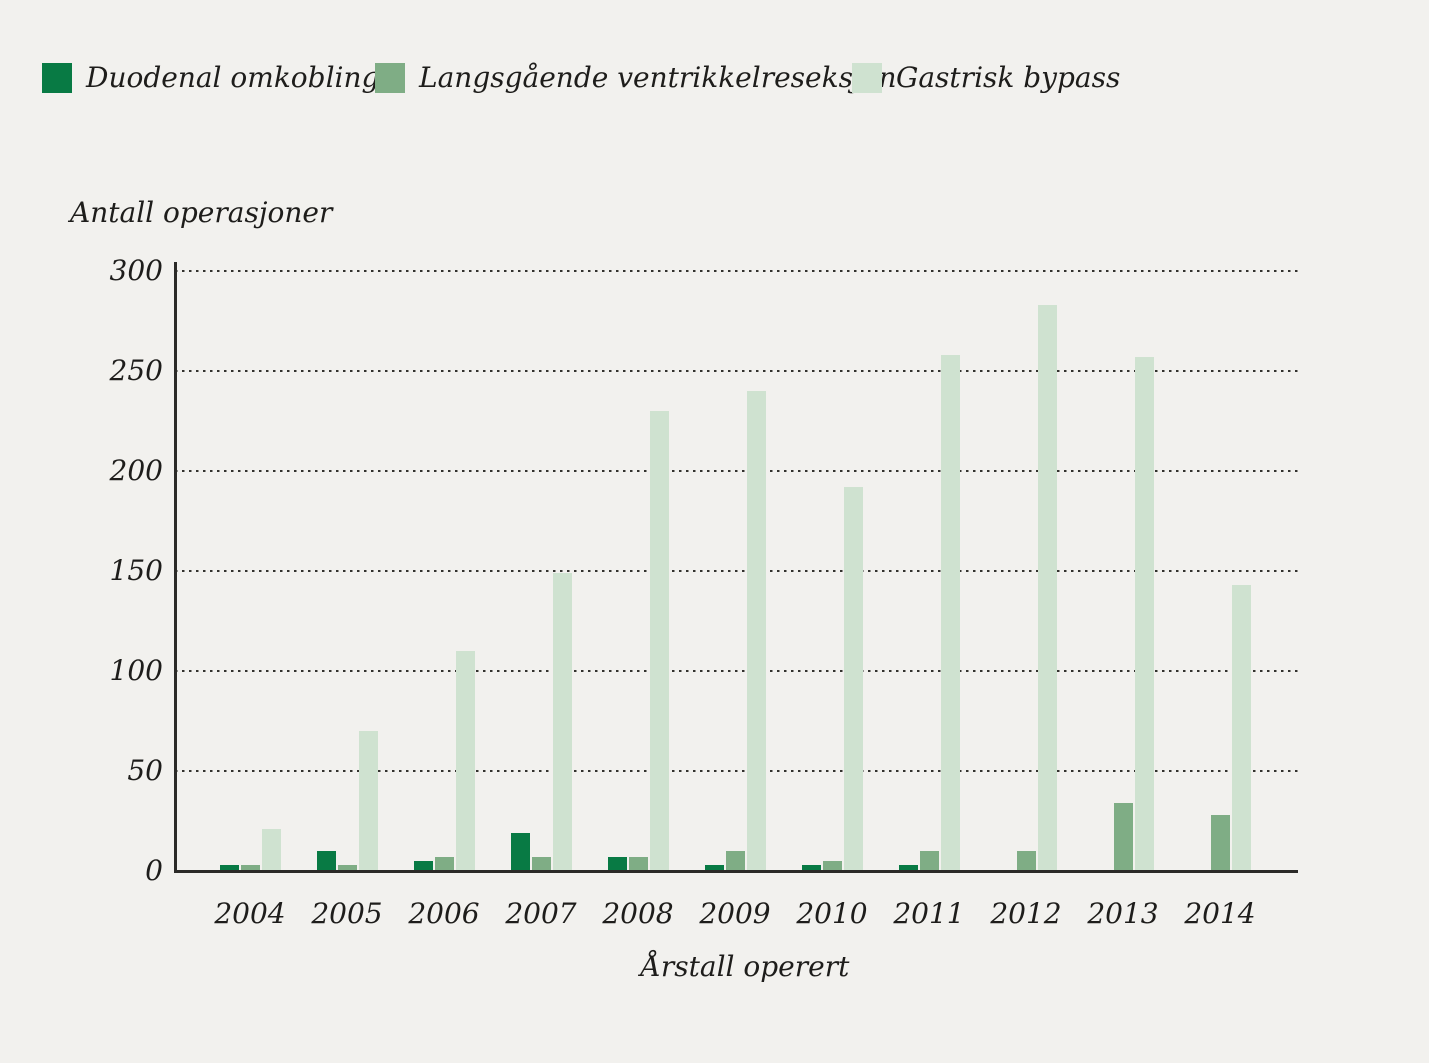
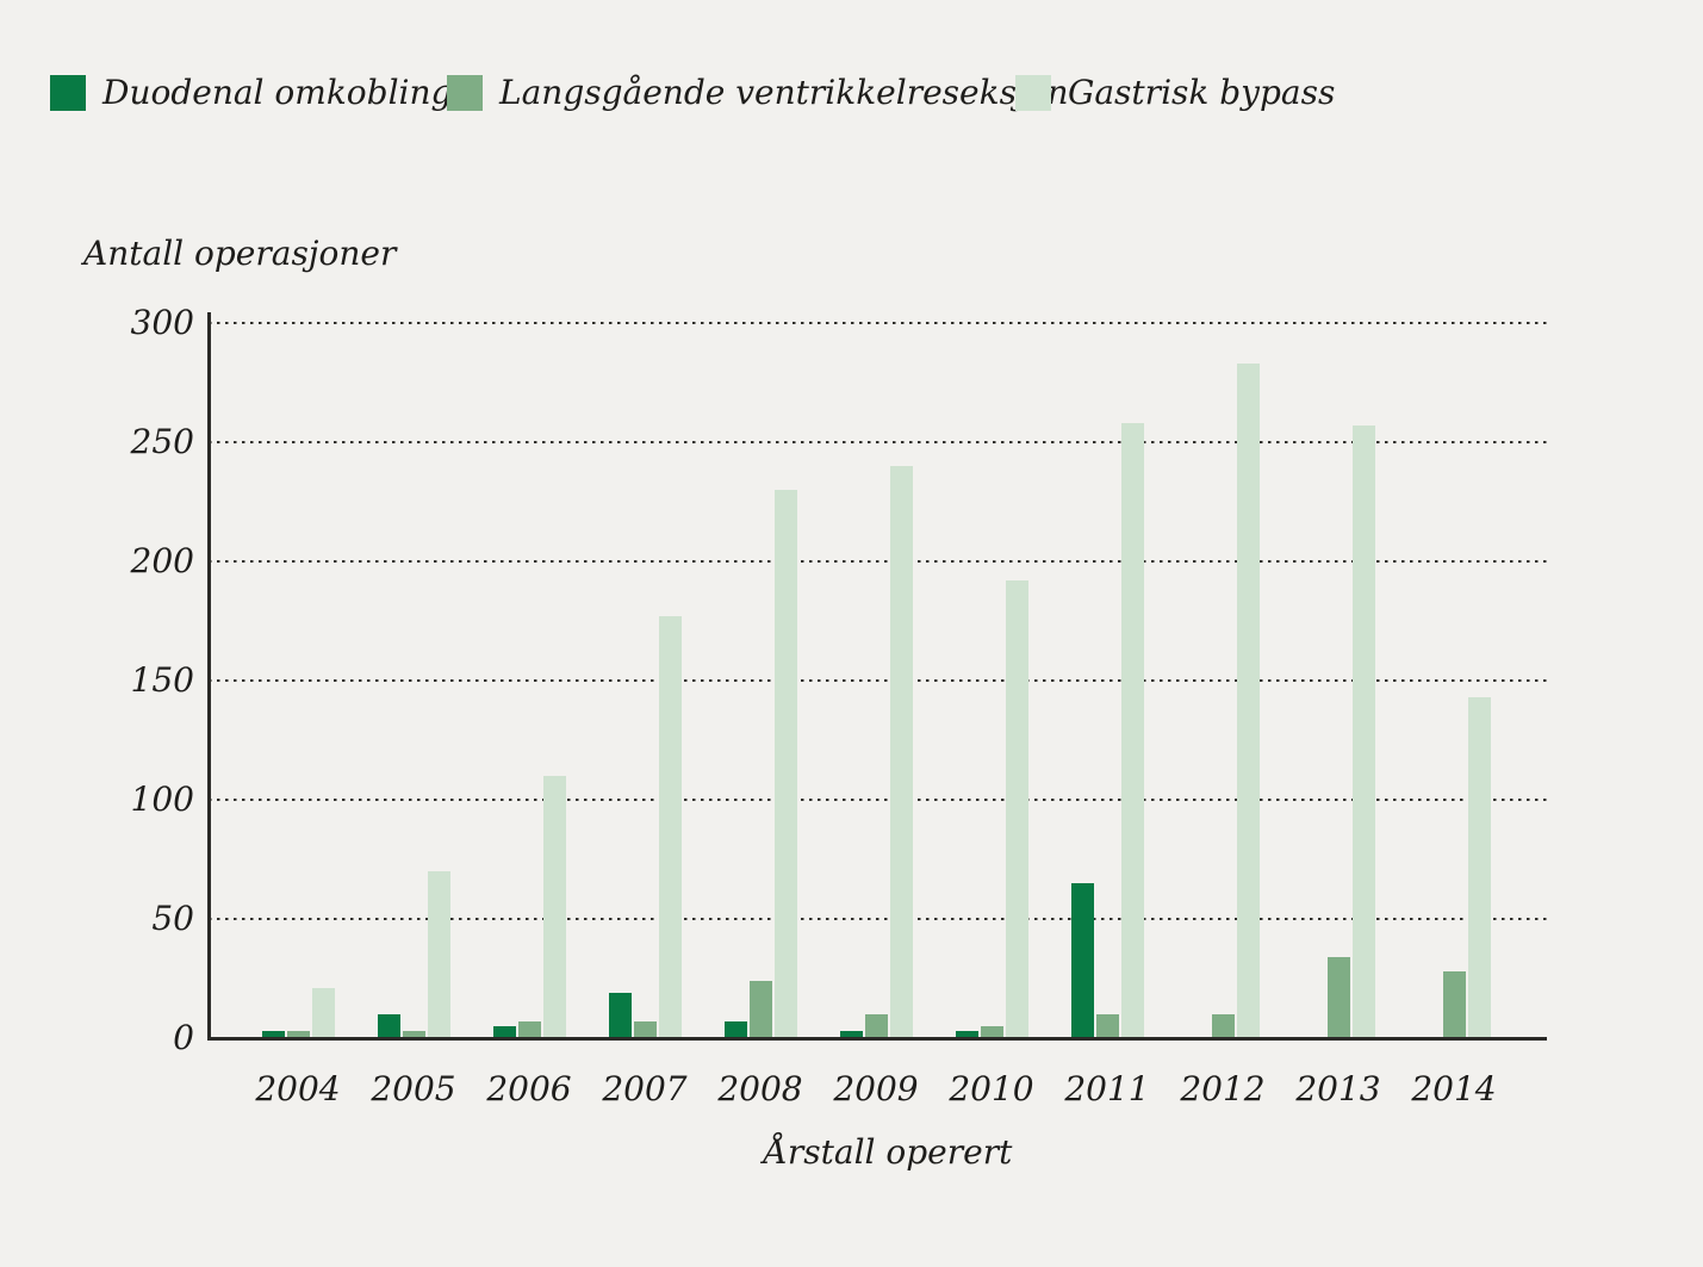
Gastrisk bypass/2007: 149 -> 177
Langsgående ventrikkelreseksjon/2008: 7 -> 24
Duodenal omkobling/2011: 3 -> 65
